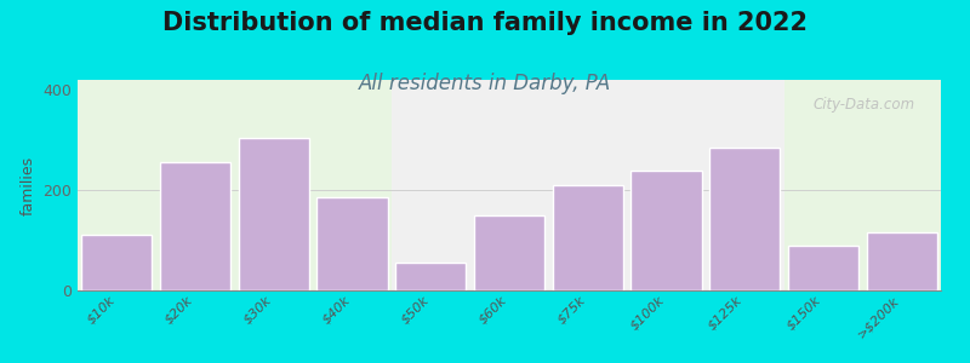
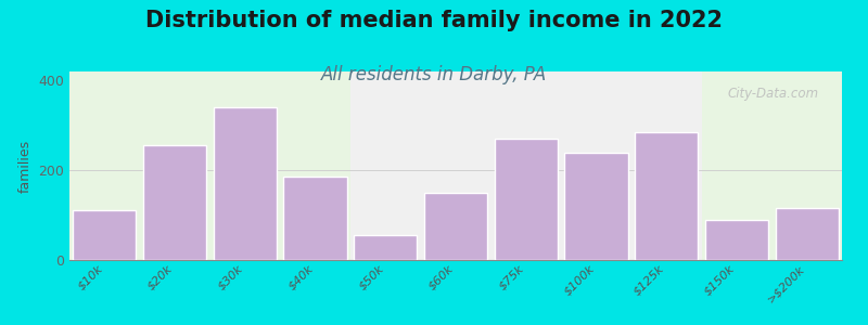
$30k: 305 -> 340
$75k: 210 -> 270
